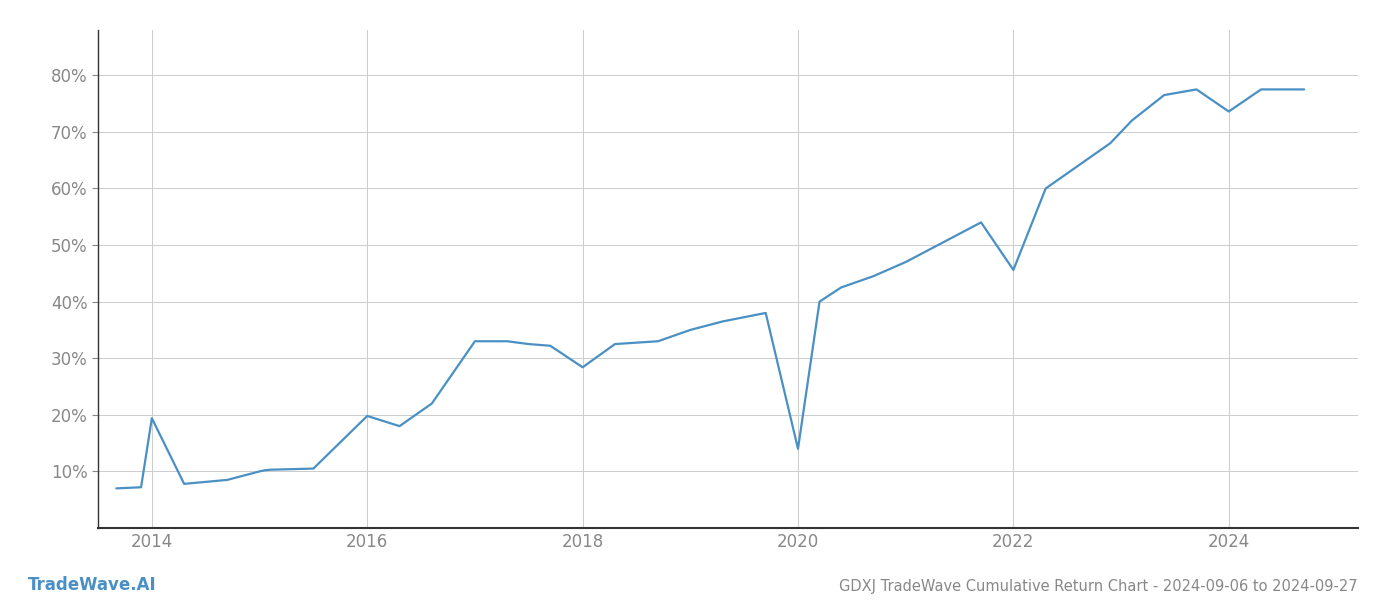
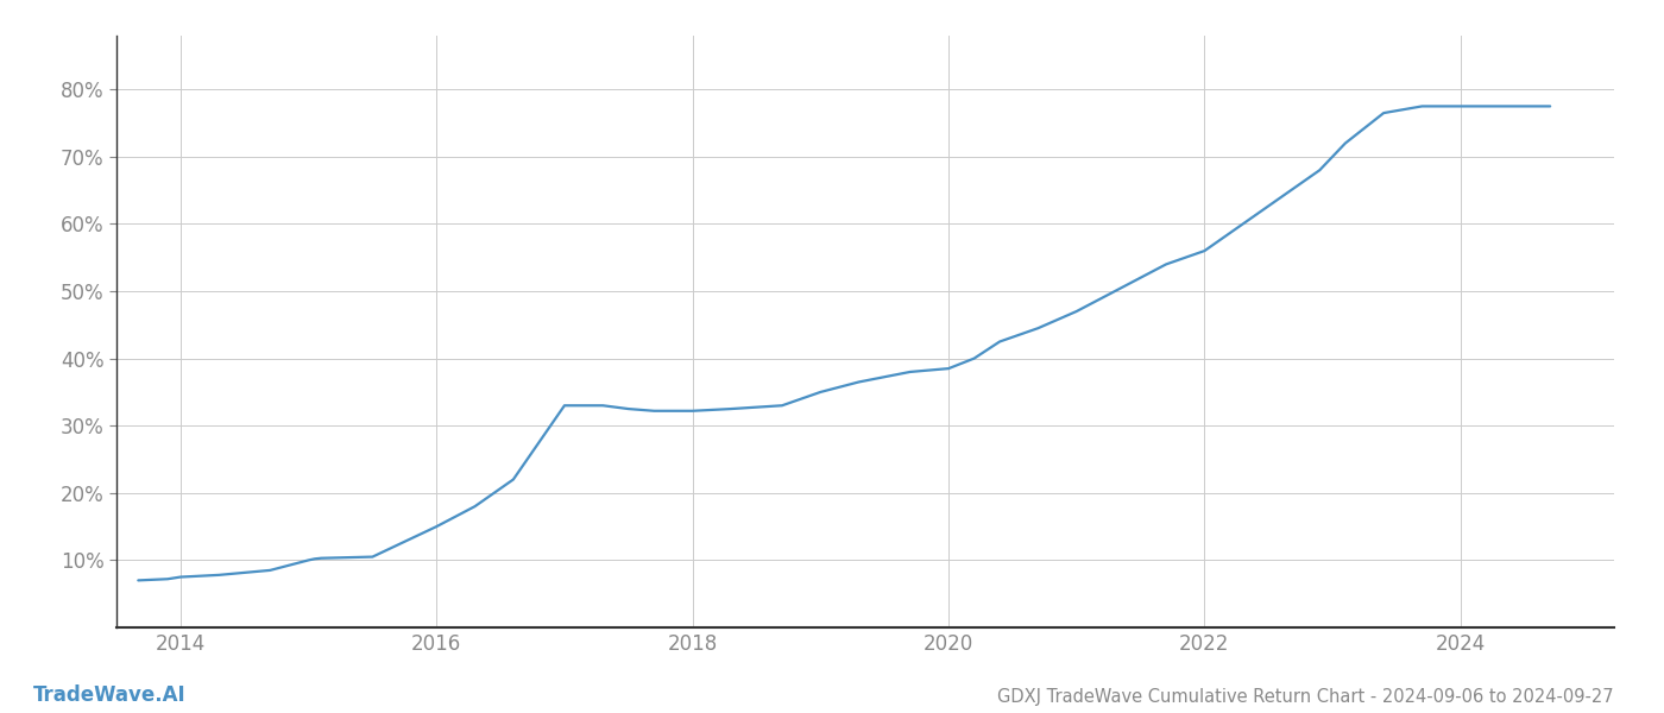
2014: 19.4% -> 7.5%
2016: 19.8% -> 15.0%
2018: 28.4% -> 32.2%
2020: 14.0% -> 38.5%
2022: 45.6% -> 56.0%
2024: 73.6% -> 77.5%
